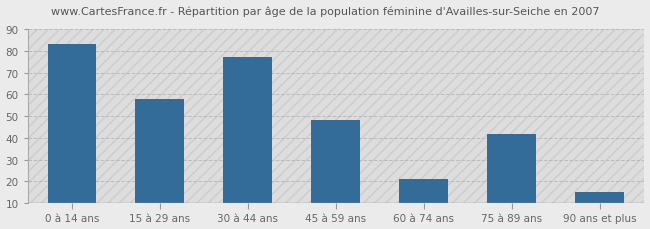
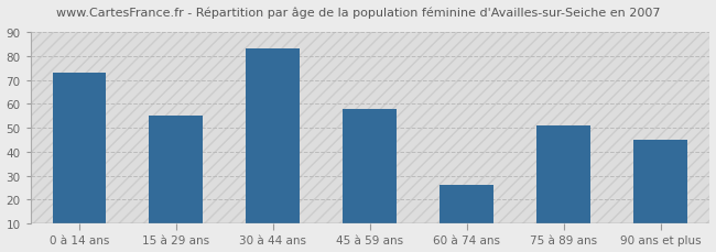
0 à 14 ans: 83 -> 73
15 à 29 ans: 58 -> 55
30 à 44 ans: 77 -> 83
45 à 59 ans: 48 -> 58
60 à 74 ans: 21 -> 26
75 à 89 ans: 42 -> 51
90 ans et plus: 15 -> 45
